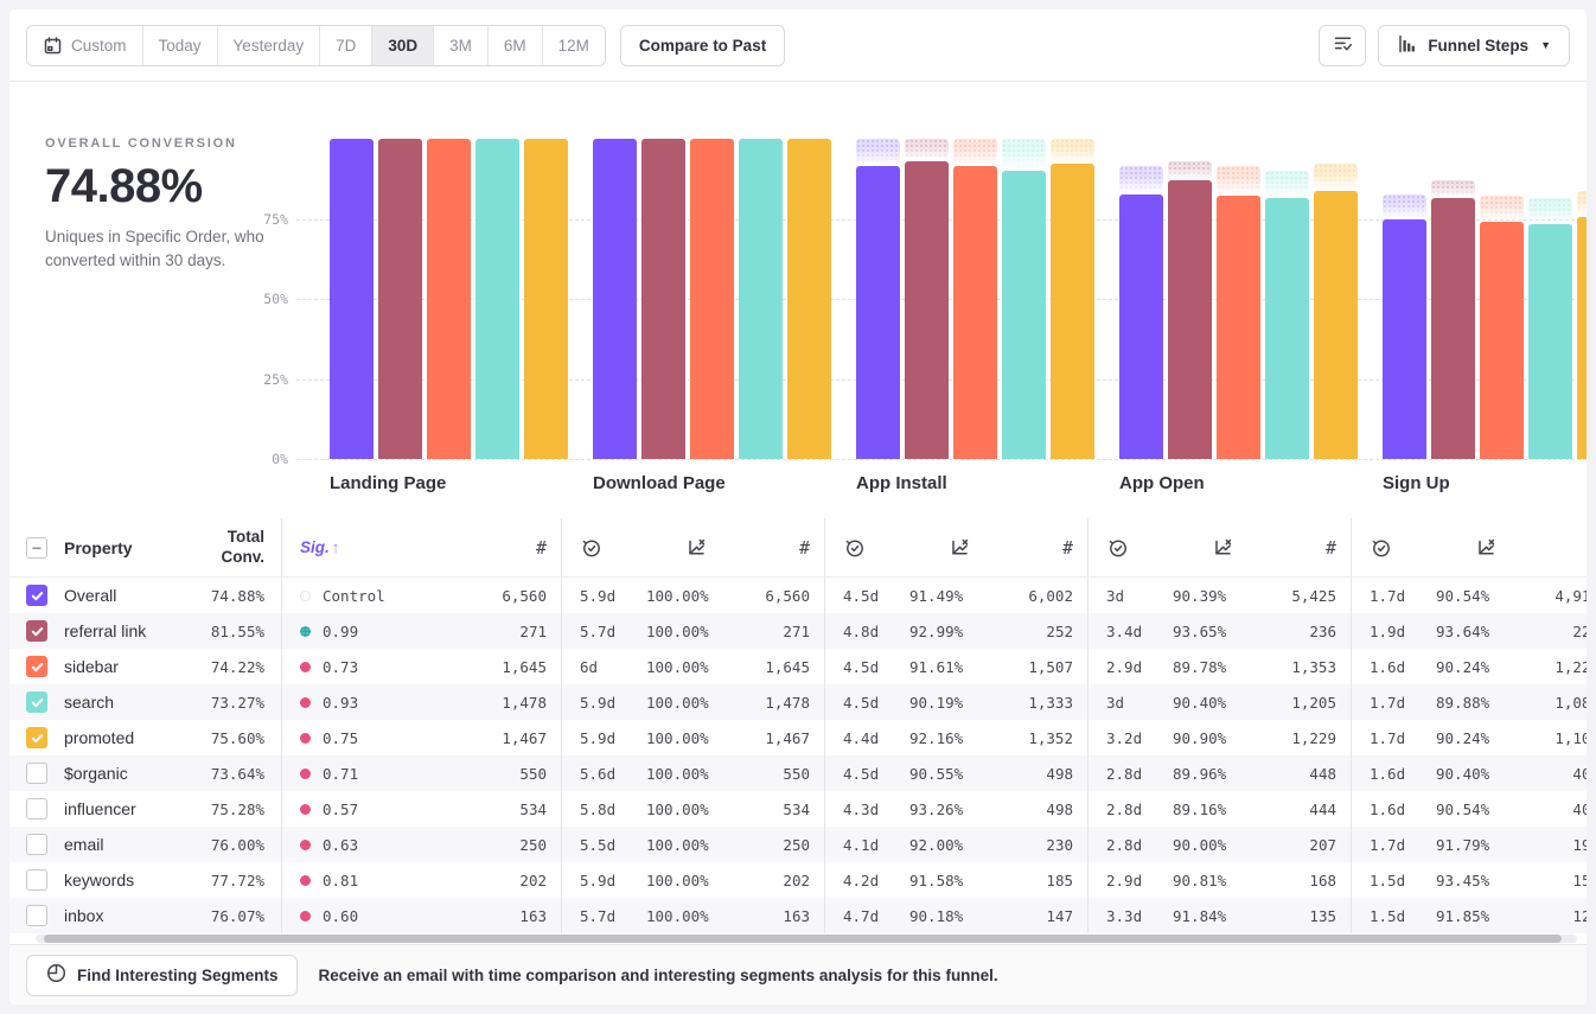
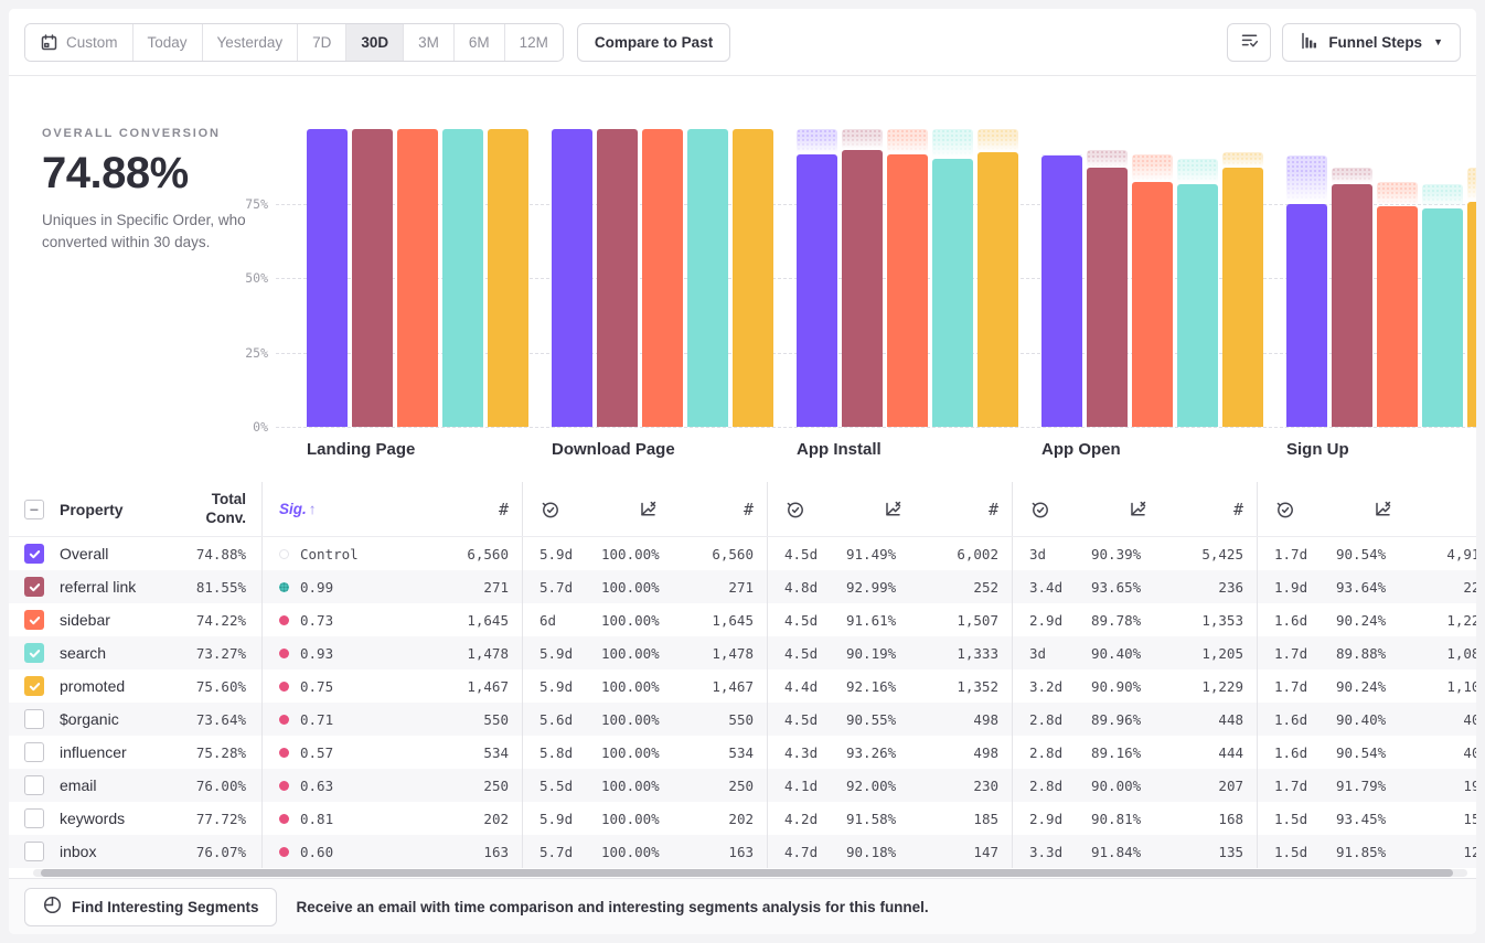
Overall/App Open: 83% -> 91%
promoted/App Open: 84% -> 87%
